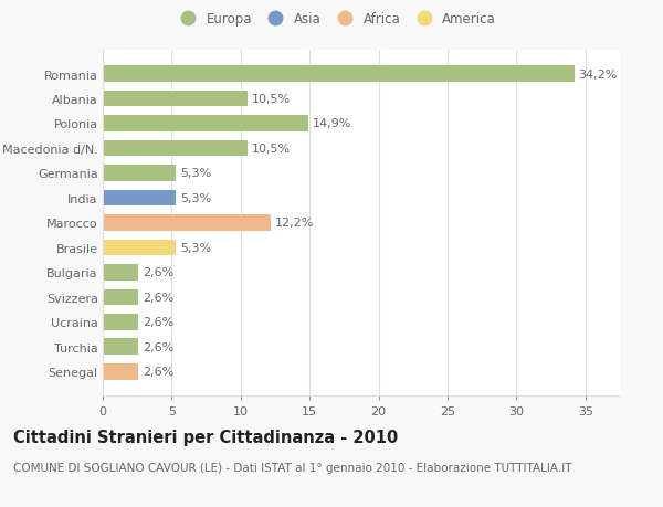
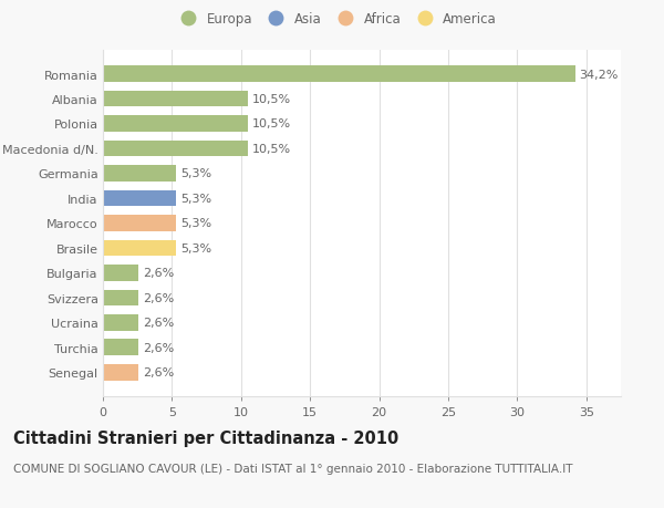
Polonia: 14,9% -> 10,5%
Marocco: 12,2% -> 5,3%
